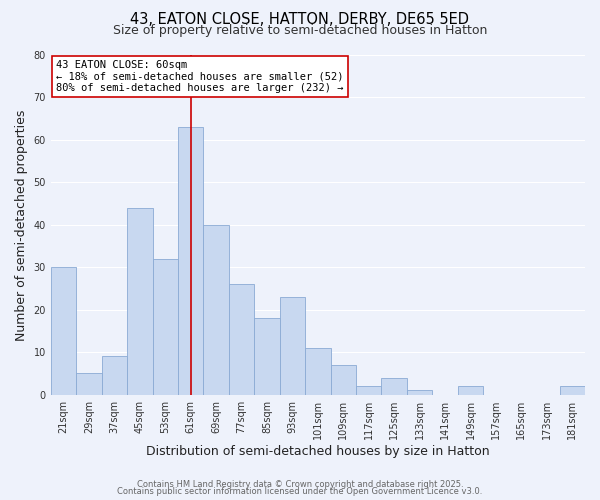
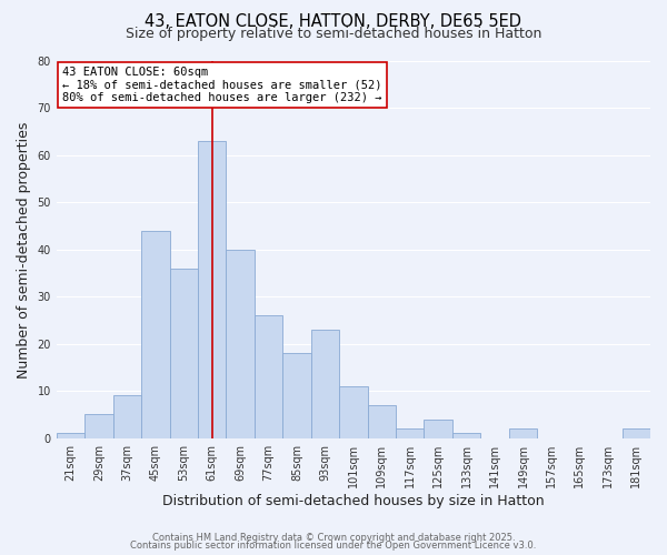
21sqm: 30 -> 1
53sqm: 32 -> 36
